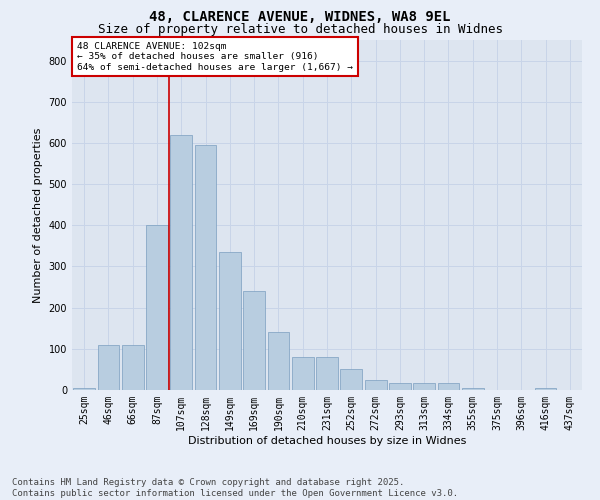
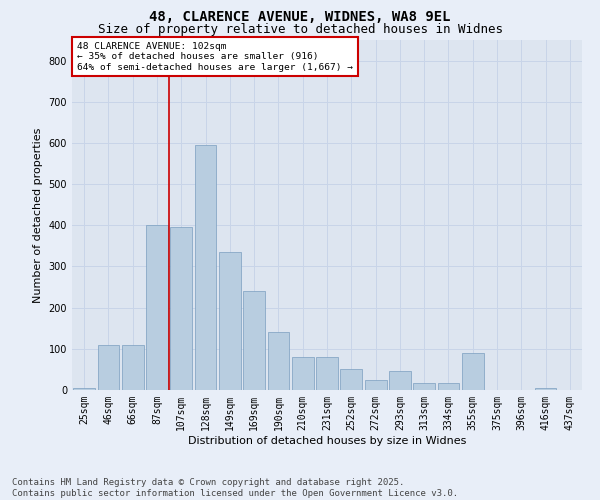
107sqm: 620 -> 395
293sqm: 18 -> 45
355sqm: 5 -> 90
